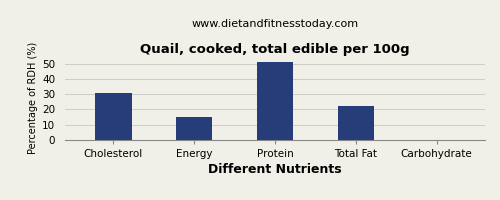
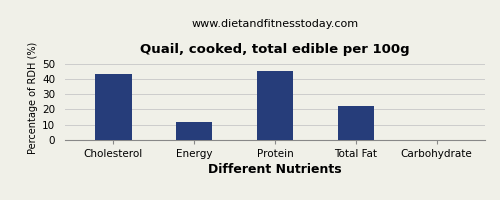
Cholesterol: 31 -> 44
Energy: 15 -> 12
Protein: 51 -> 46
